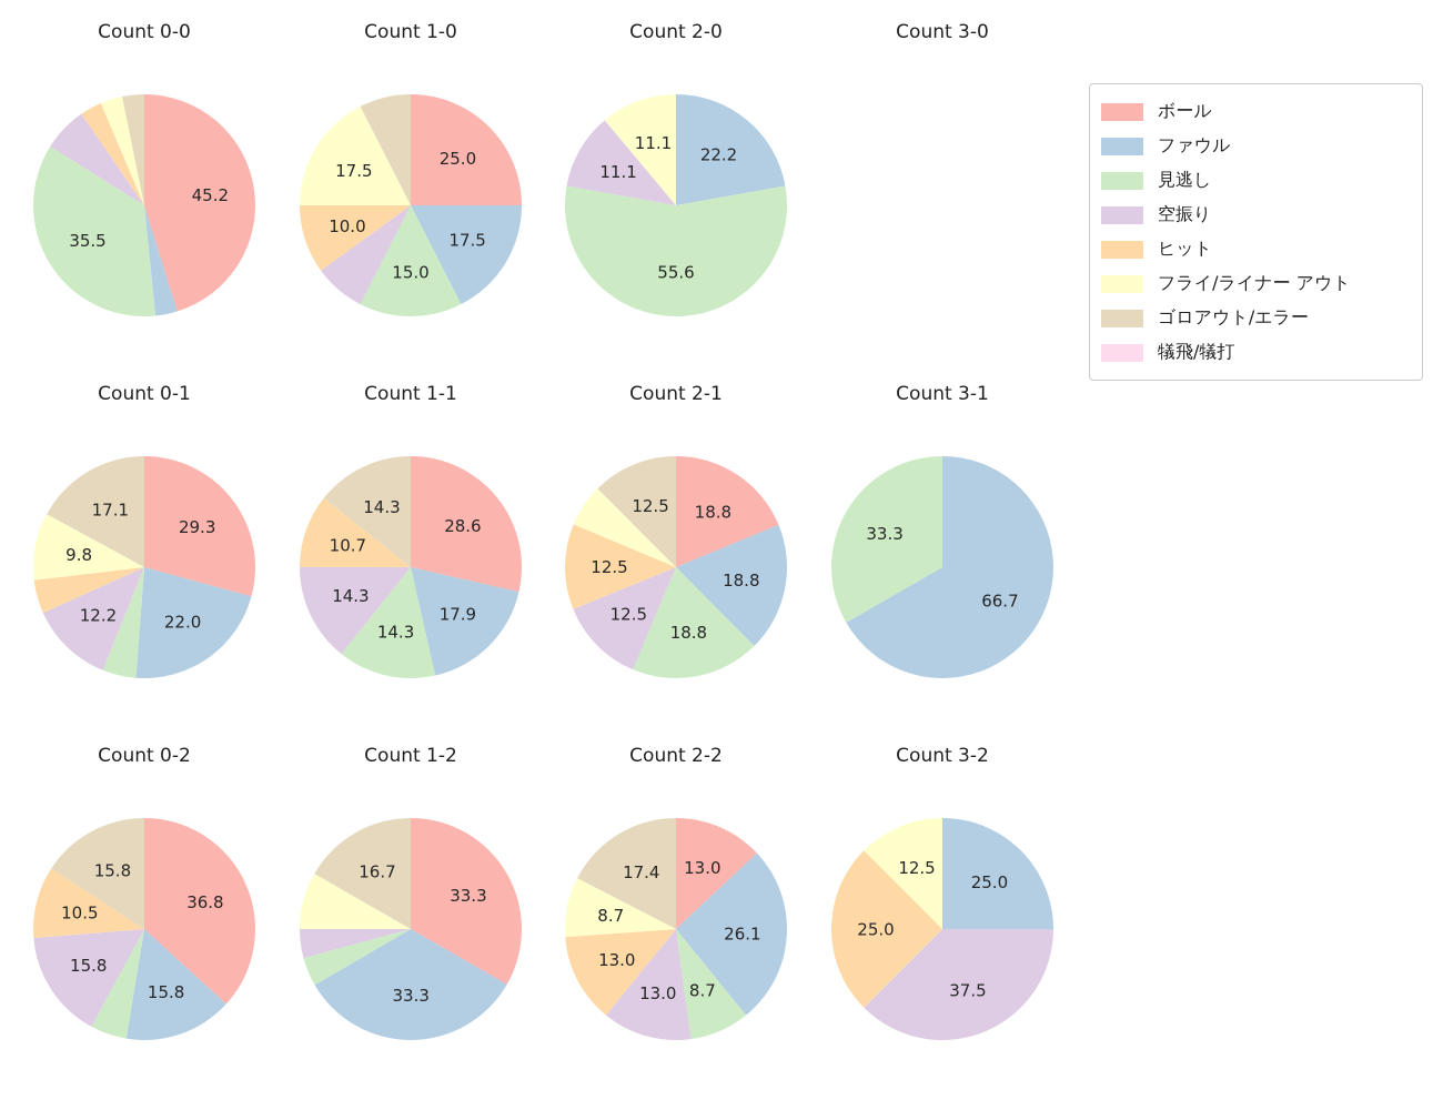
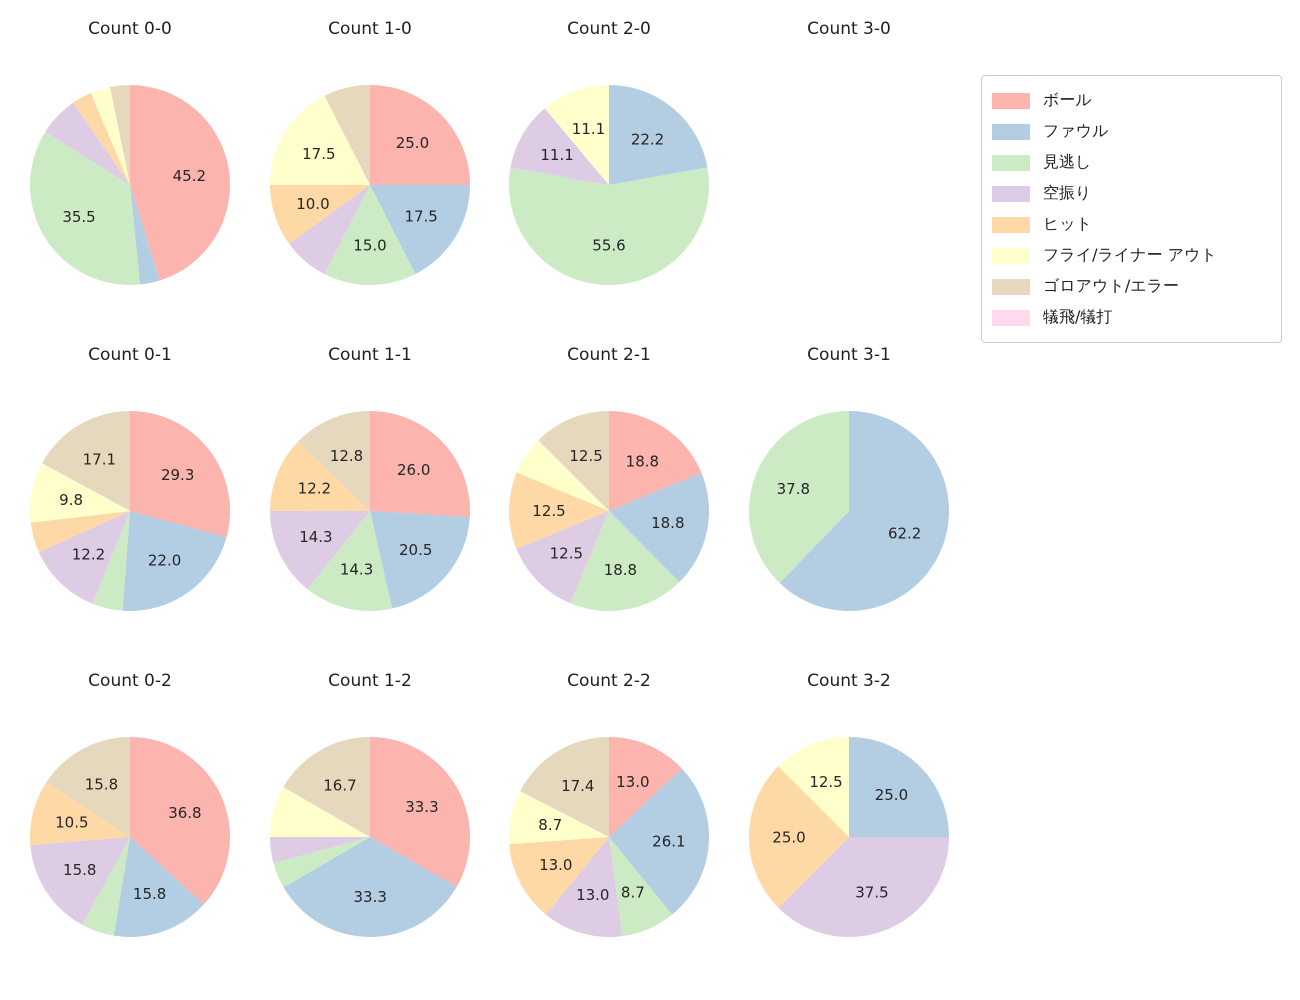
Count 1-1/ボール: 28.6 -> 26.0
Count 1-1/ファウル: 17.9 -> 20.5
Count 1-1/ヒット: 10.7 -> 12.2
Count 1-1/ゴロアウト/エラー: 14.3 -> 12.8
Count 3-1/ファウル: 66.7 -> 62.2
Count 3-1/見逃し: 33.3 -> 37.8
